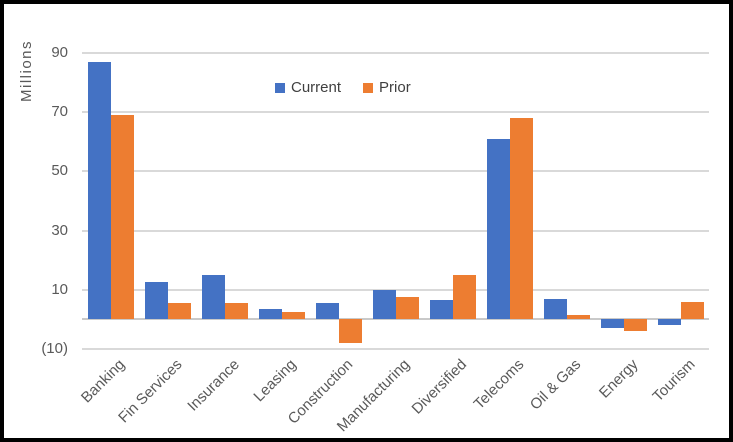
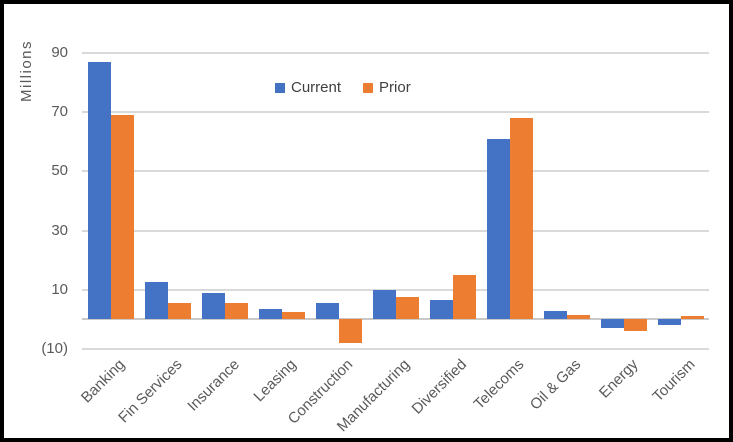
Current/Insurance: 15 -> 9
Current/Oil & Gas: 7 -> 3
Prior/Tourism: 6 -> 1
